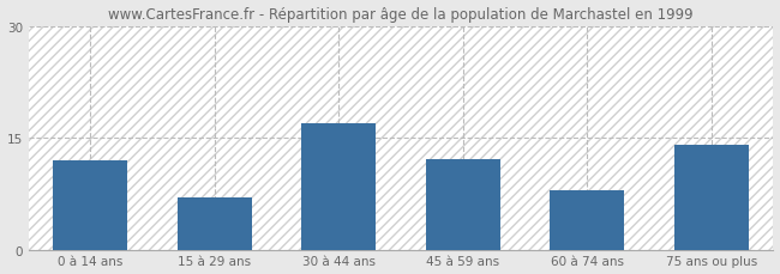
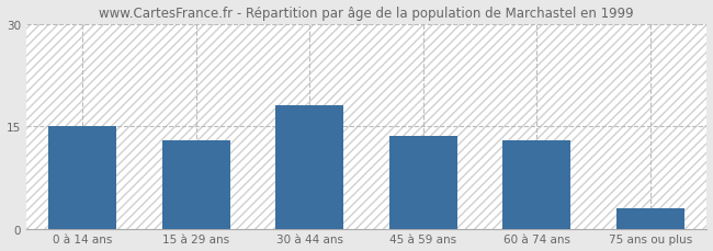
0 à 14 ans: 12.0 -> 15.0
15 à 29 ans: 7.0 -> 13.0
30 à 44 ans: 17.0 -> 18.0
45 à 59 ans: 12.2 -> 13.5
60 à 74 ans: 8.0 -> 13.0
75 ans ou plus: 14.0 -> 3.0
